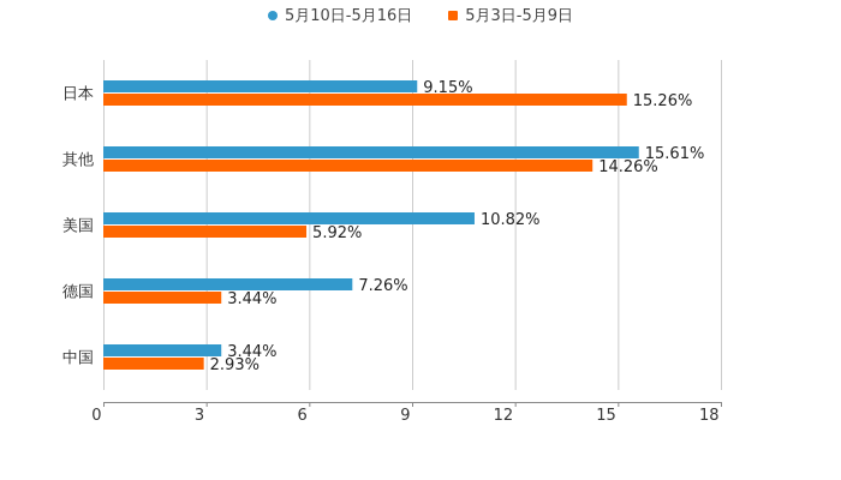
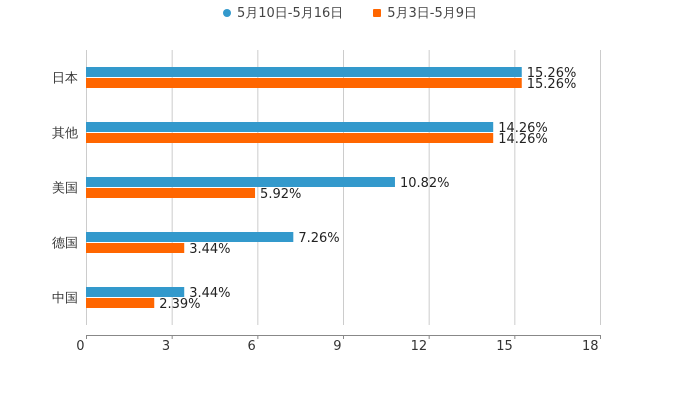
5月10日-5月16日/日本: 9.15% -> 15.26%
5月10日-5月16日/其他: 15.61% -> 14.26%
5月3日-5月9日/中国: 2.93% -> 2.39%
